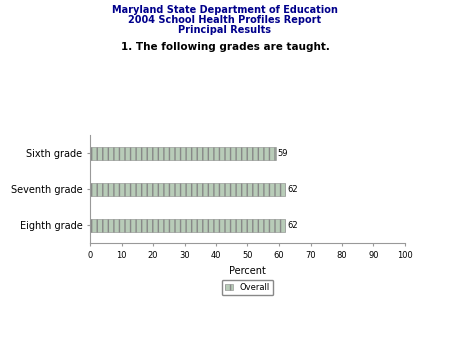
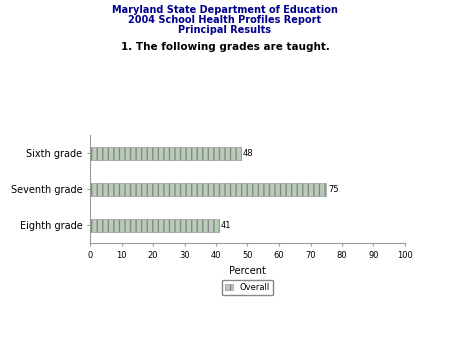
Sixth grade: 59 -> 48
Seventh grade: 62 -> 75
Eighth grade: 62 -> 41
